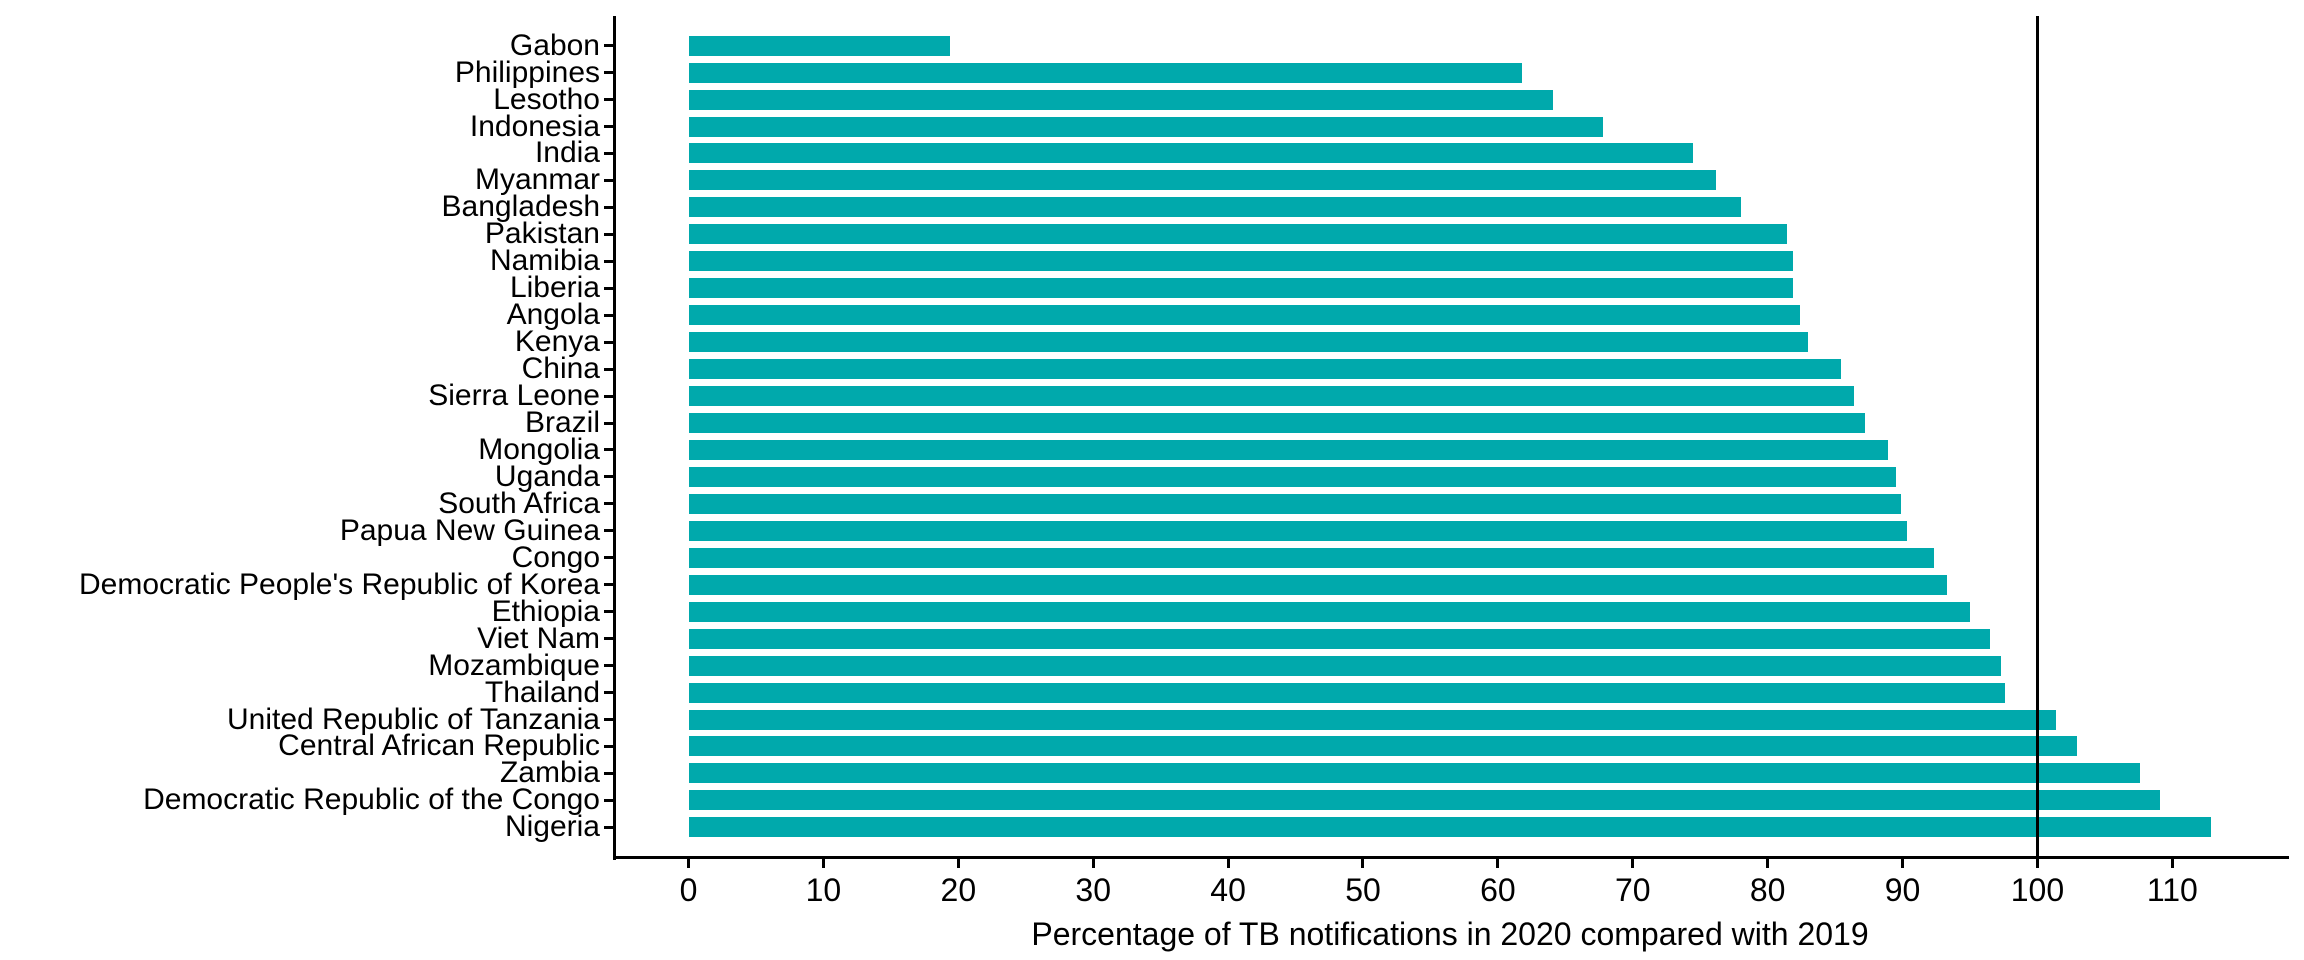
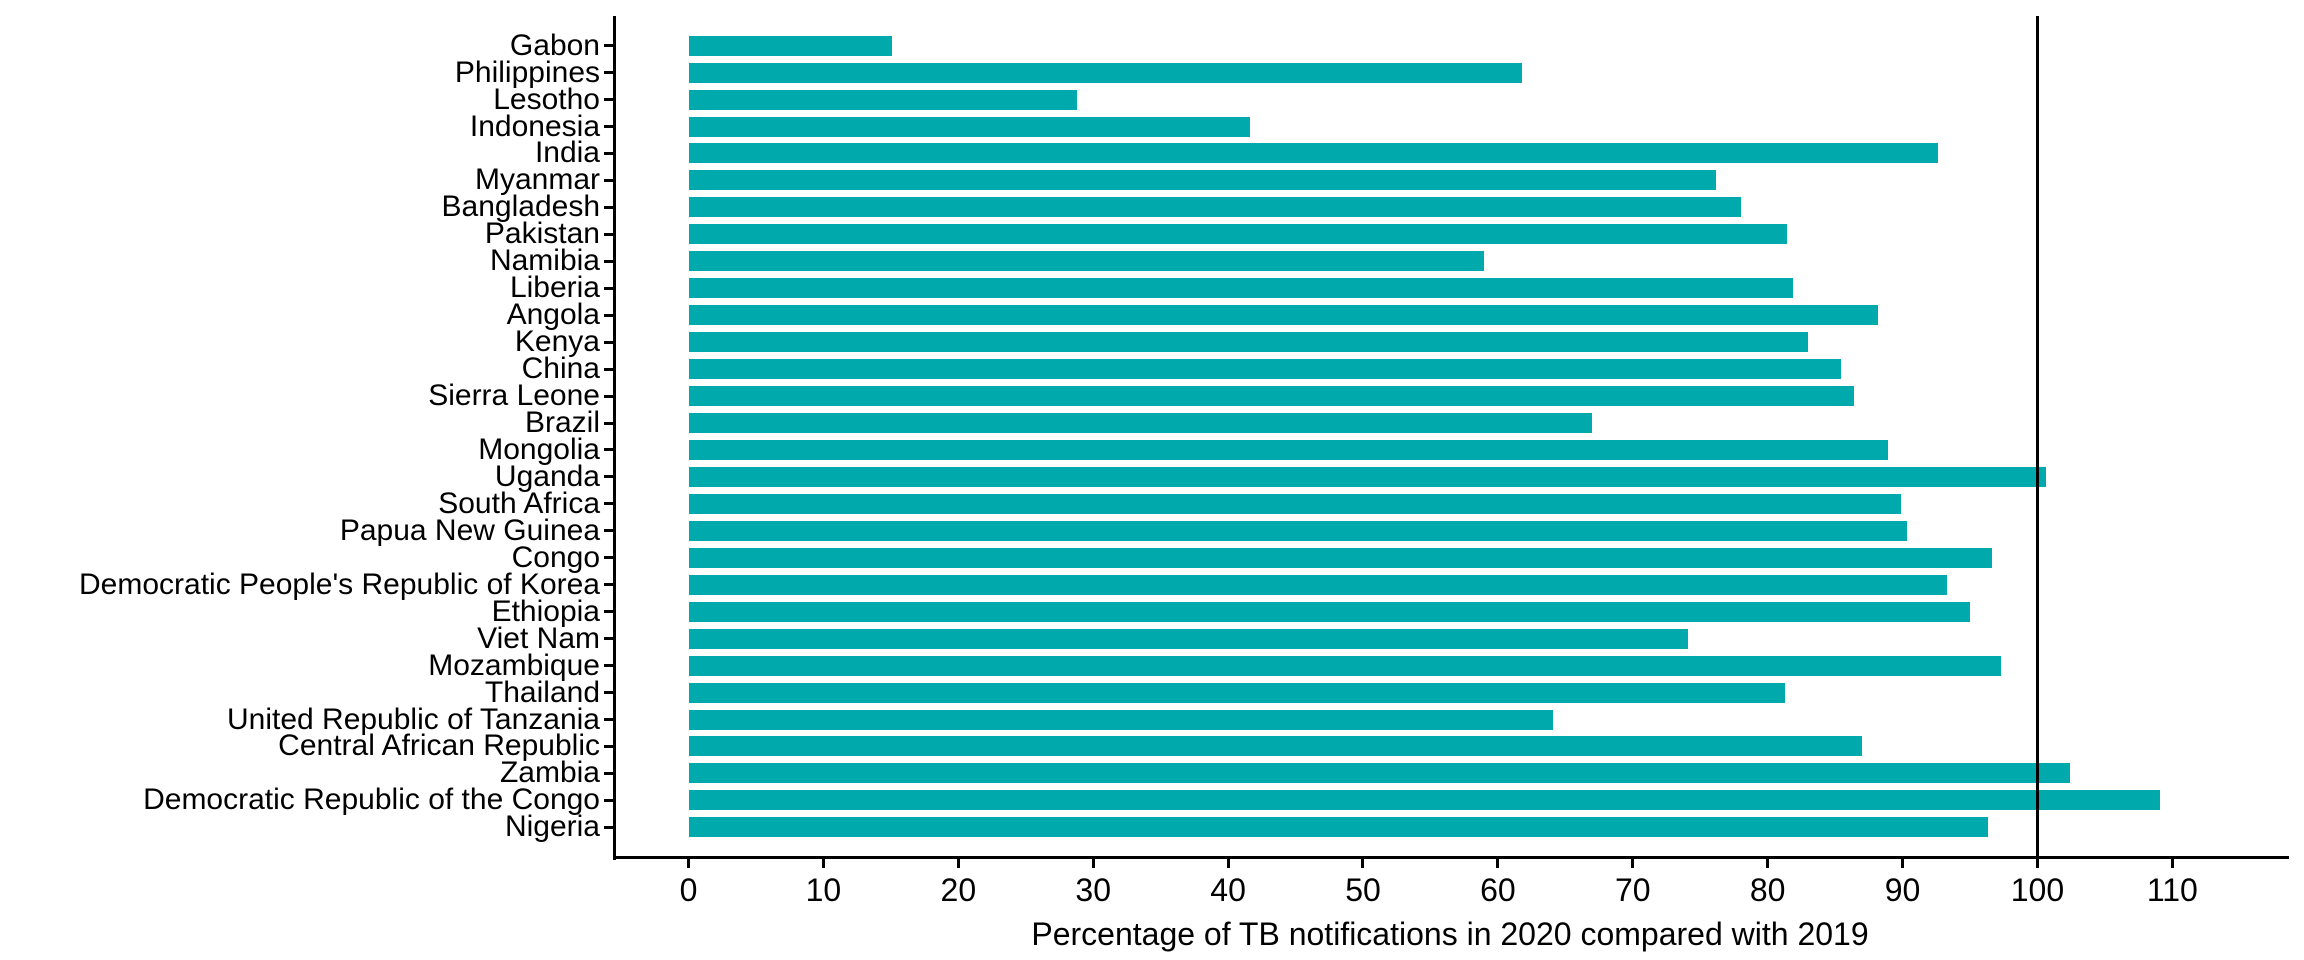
Gabon: 19.4 -> 15.1
Lesotho: 64.1 -> 28.8
Indonesia: 67.8 -> 41.6
India: 74.5 -> 92.6
Namibia: 81.9 -> 59.0
Angola: 82.4 -> 88.2
Brazil: 87.2 -> 67.0
Uganda: 89.5 -> 100.6
Congo: 92.3 -> 96.6
Viet Nam: 96.5 -> 74.1
Thailand: 97.6 -> 81.3
United Republic of Tanzania: 101.4 -> 64.1
Central African Republic: 102.9 -> 87.0
Zambia: 107.6 -> 102.4
Nigeria: 112.9 -> 96.3
